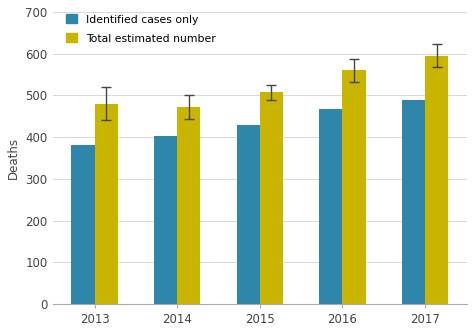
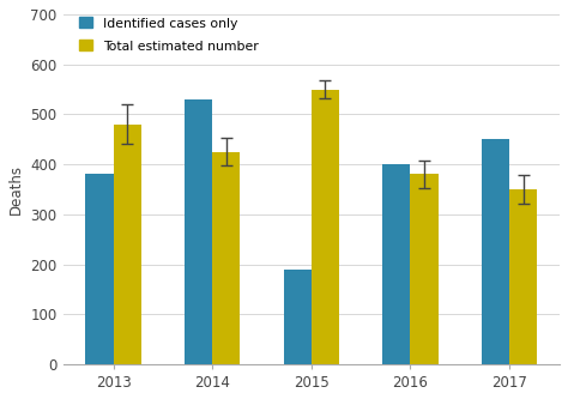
Identified cases only/2014: 402 -> 530
Total estimated number/2014: 472 -> 425
Identified cases only/2015: 430 -> 190
Total estimated number/2015: 507 -> 550
Identified cases only/2016: 468 -> 400
Total estimated number/2016: 560 -> 380
Identified cases only/2017: 490 -> 450
Total estimated number/2017: 595 -> 350
